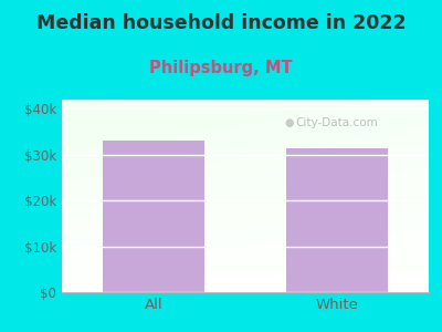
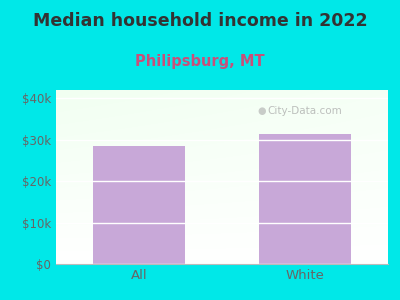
All: $33.0k -> $28.5k
